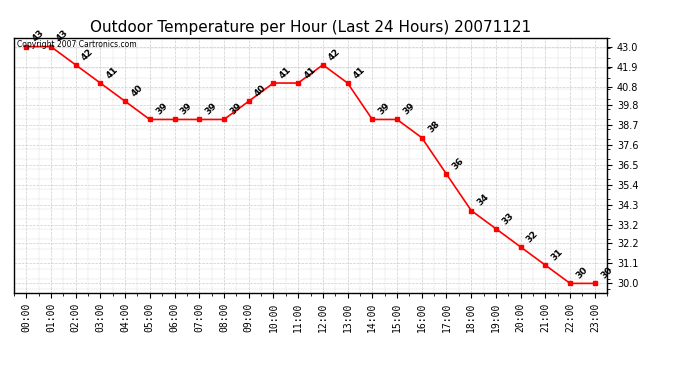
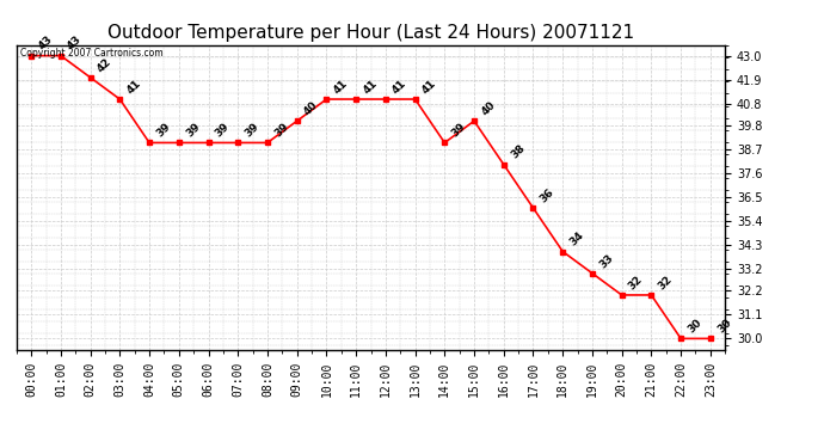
04:00: 40 -> 39
12:00: 42 -> 41
15:00: 39 -> 40
21:00: 31 -> 32
